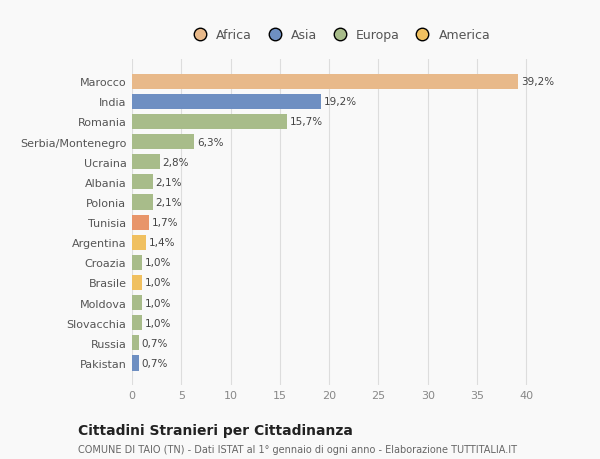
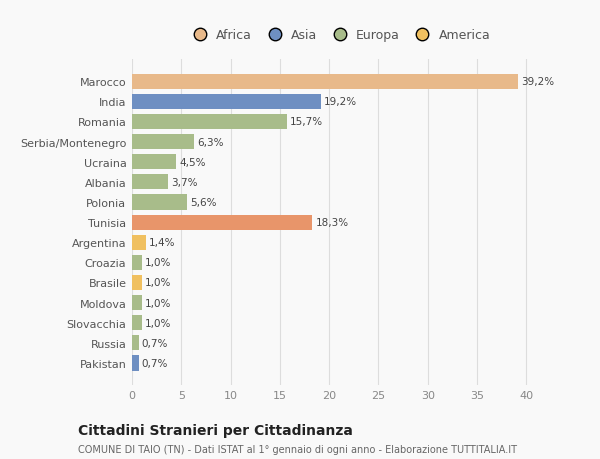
Ucraina: 2,8% -> 4,5%
Albania: 2,1% -> 3,7%
Polonia: 2,1% -> 5,6%
Tunisia: 1,7% -> 18,3%
